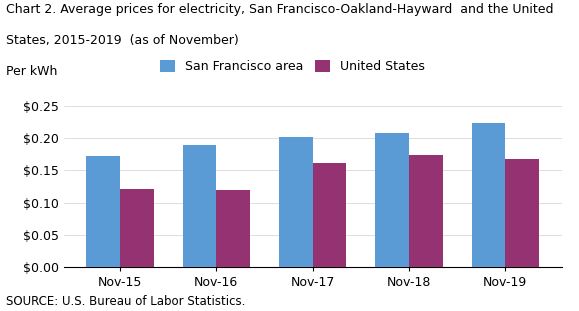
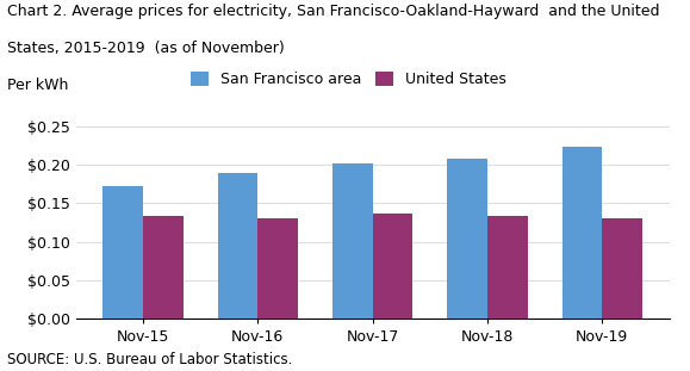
United States/Nov-15: $0.122 -> $0.133
United States/Nov-16: $0.120 -> $0.130
United States/Nov-17: $0.162 -> $0.136
United States/Nov-18: $0.174 -> $0.133
United States/Nov-19: $0.168 -> $0.131
